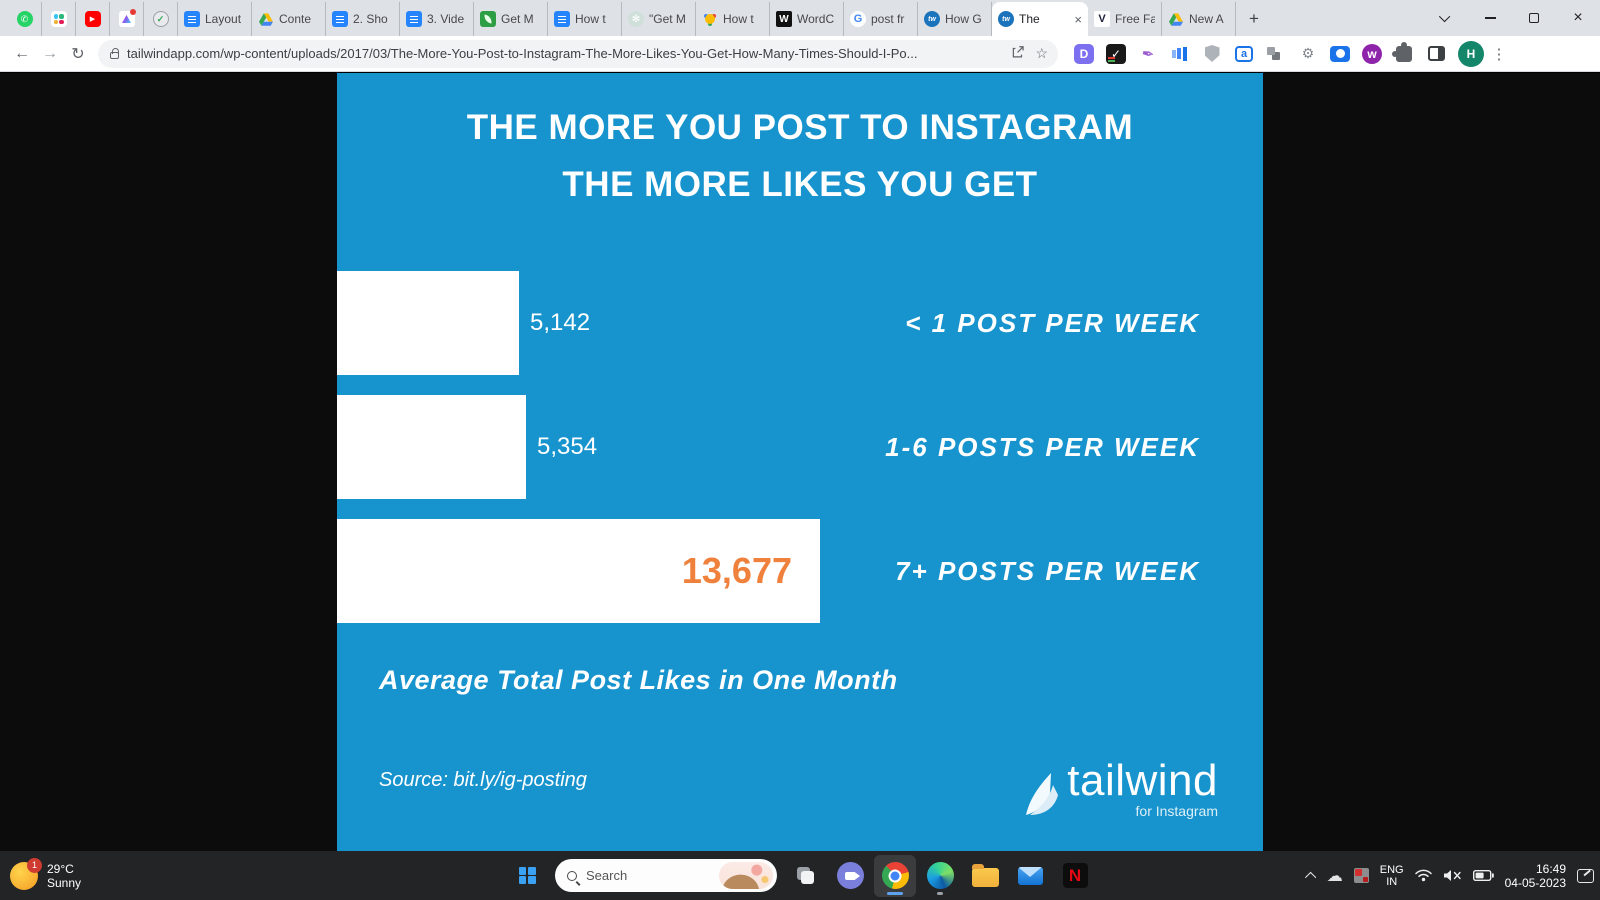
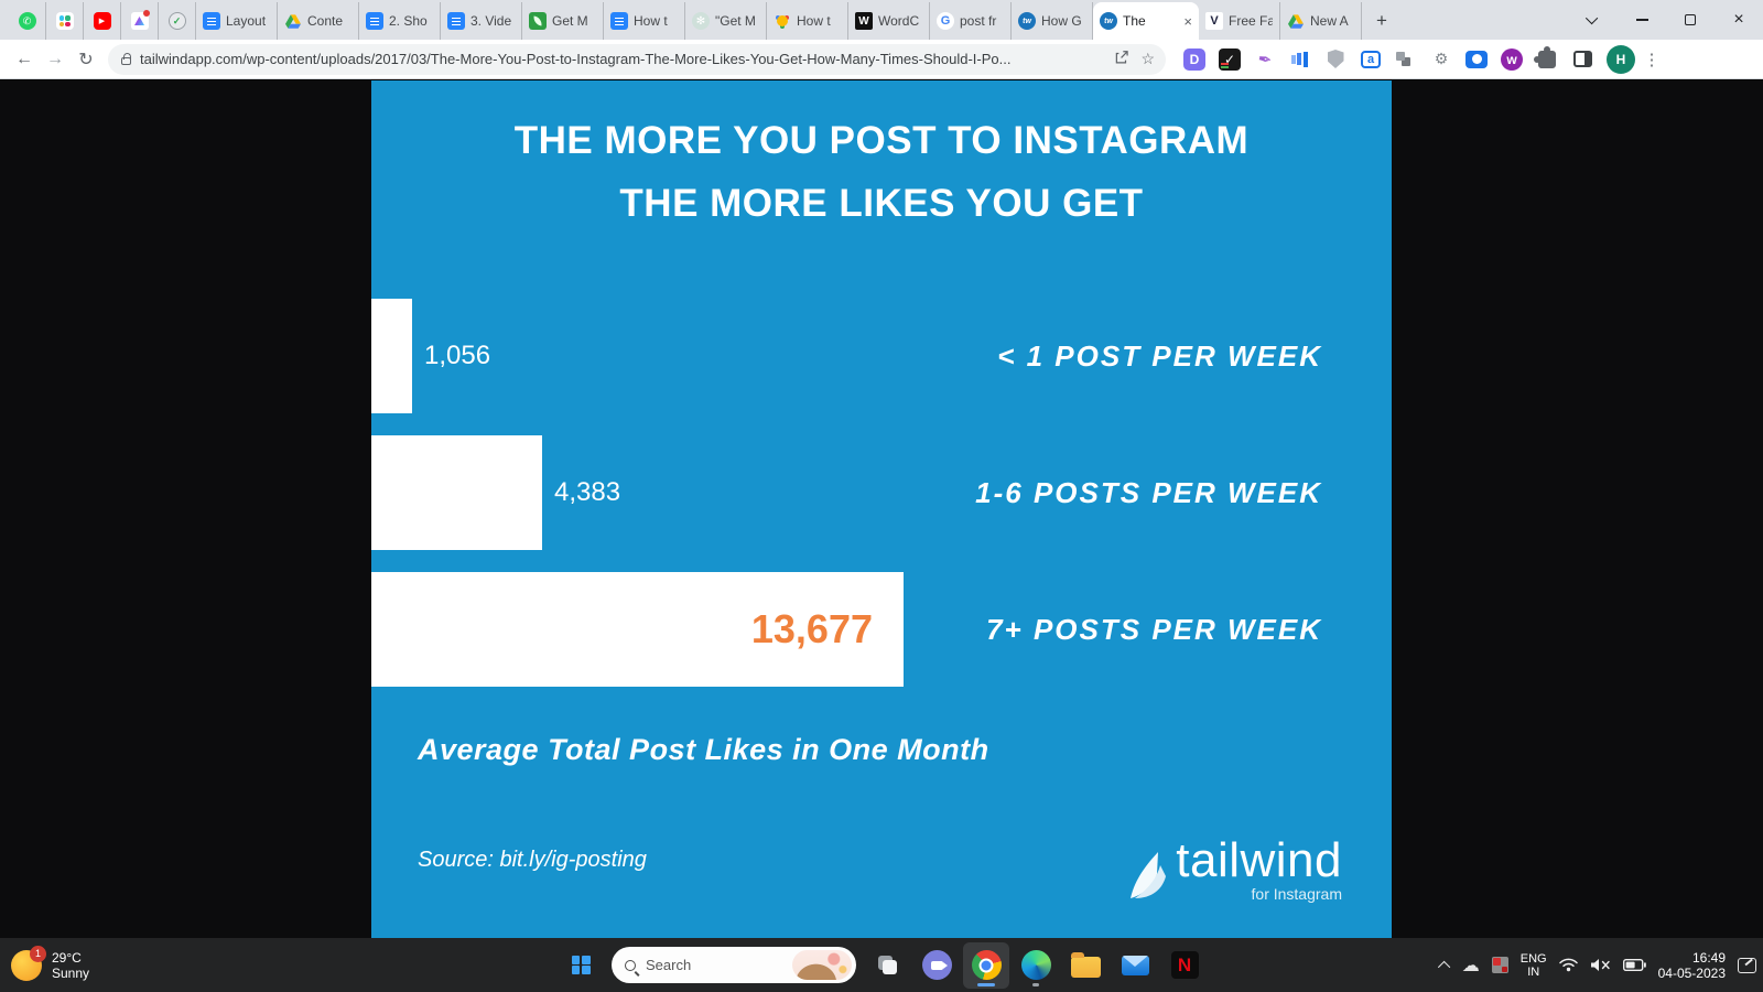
< 1 POST PER WEEK: 5,142 -> 1,056
1-6 POSTS PER WEEK: 5,354 -> 4,383
